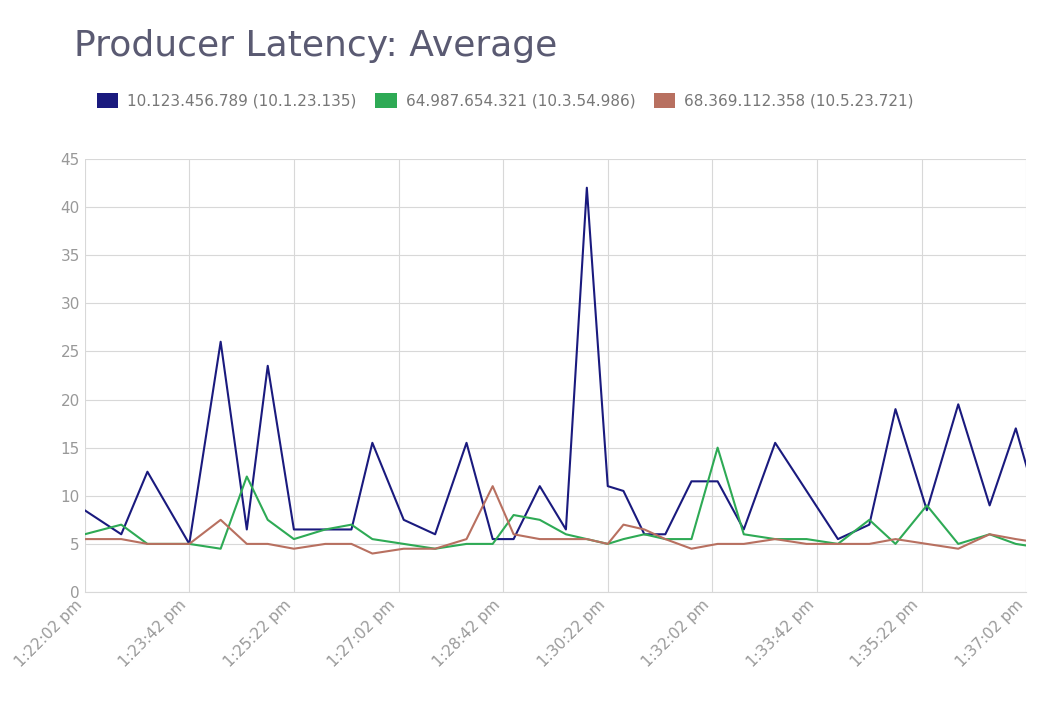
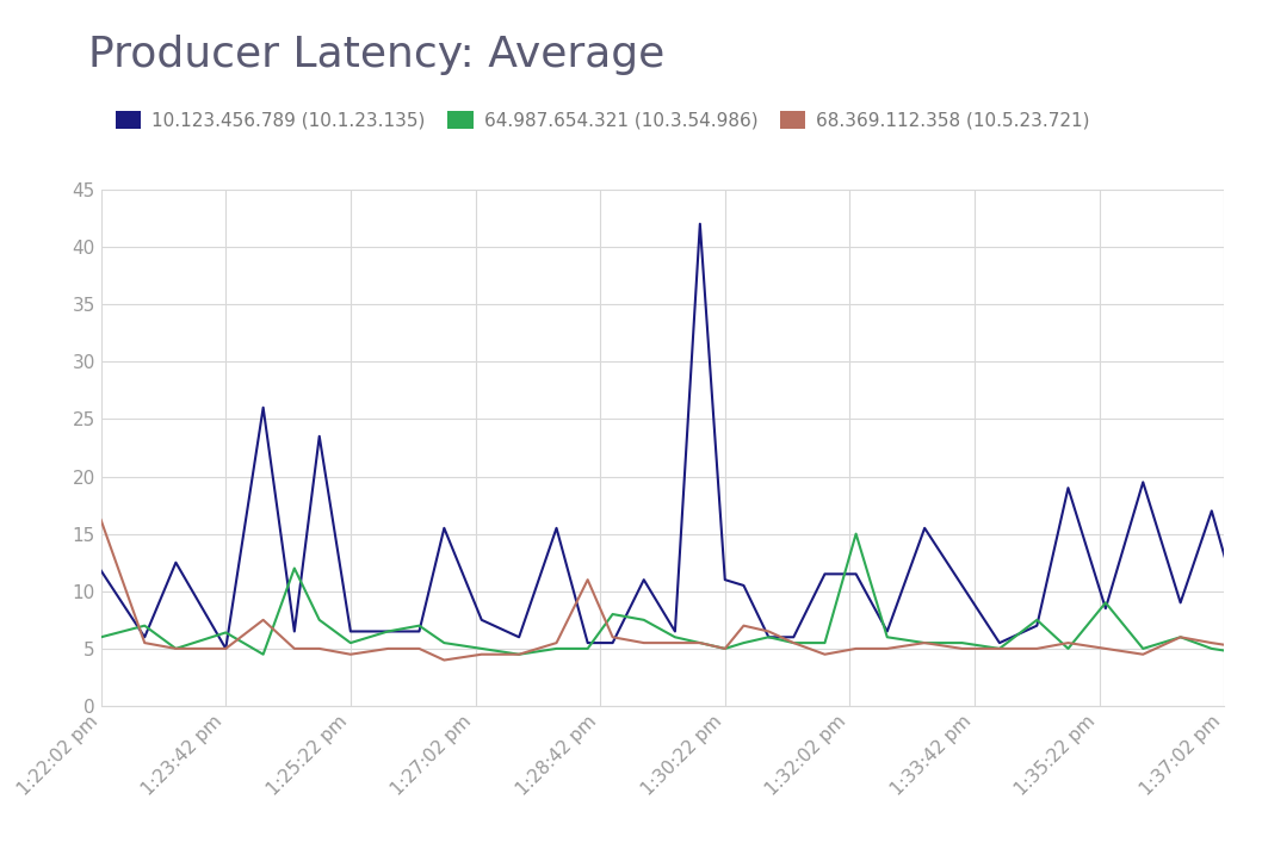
10.123.456.789 (10.1.23.135)/1:22:02 pm: 8.5 -> 11.8
68.369.112.358 (10.5.23.721)/1:22:02 pm: 5.5 -> 16.2
64.987.654.321 (10.3.54.986)/1:23:42 pm: 5.0 -> 6.4
